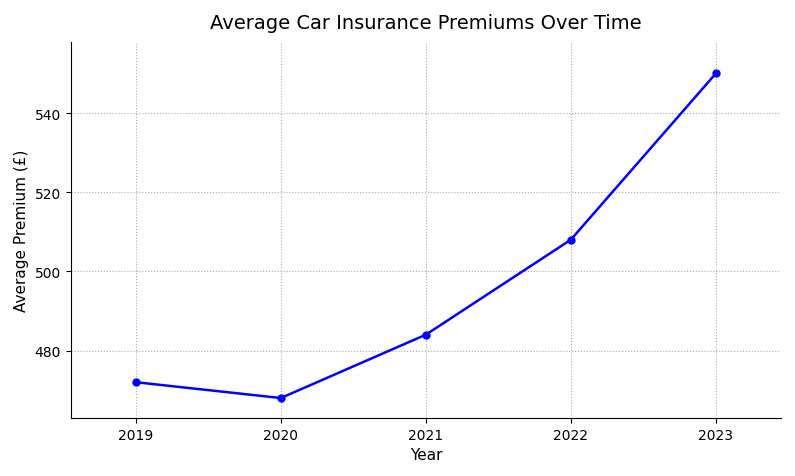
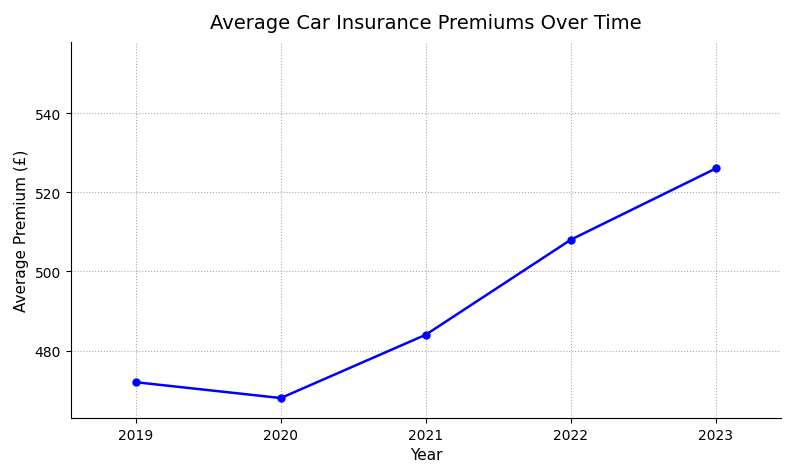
2023: 550 -> 526
